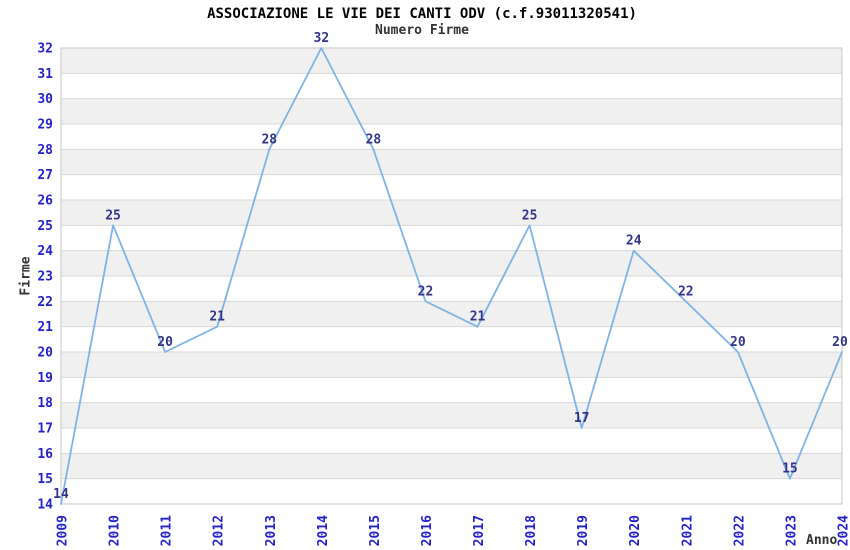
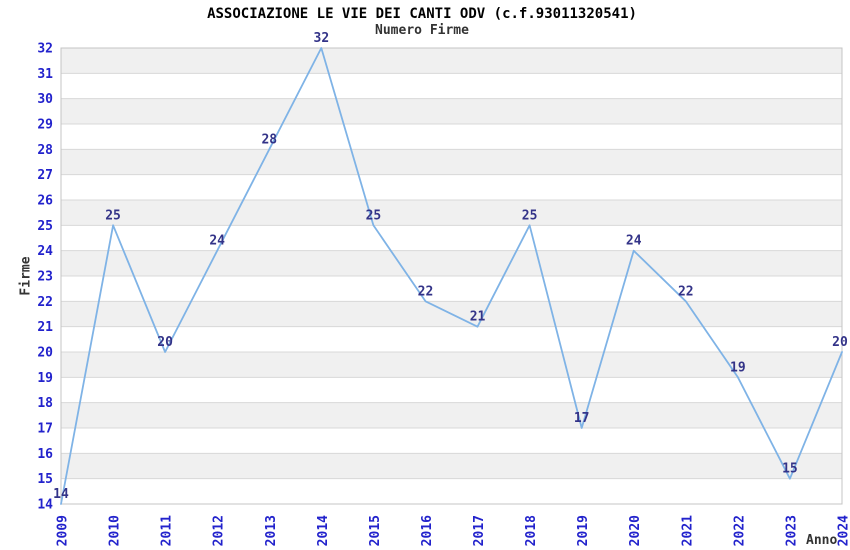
2012: 21 -> 24
2015: 28 -> 25
2022: 20 -> 19
